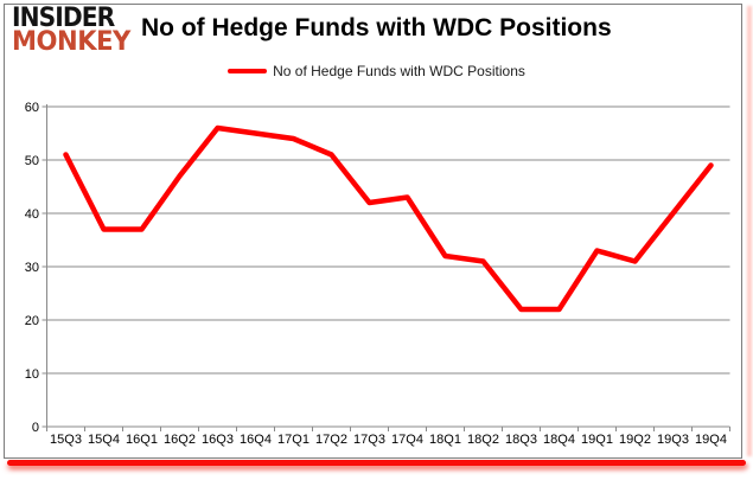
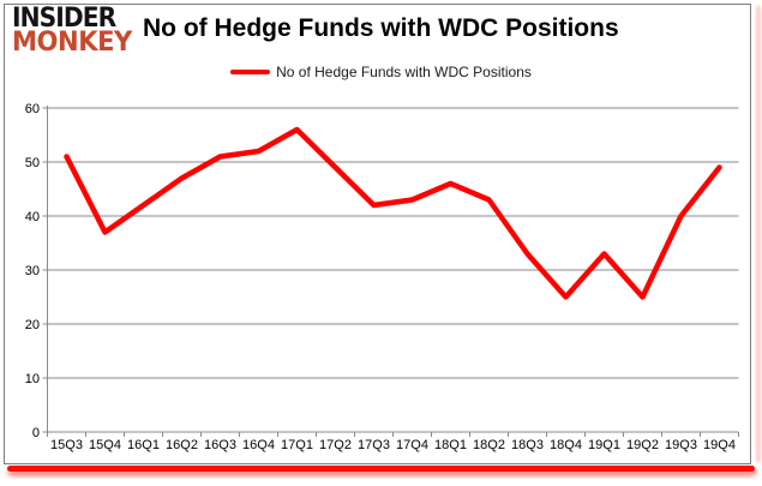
16Q1: 37 -> 42
16Q3: 56 -> 51
16Q4: 55 -> 52
17Q1: 54 -> 56
17Q2: 51 -> 49
18Q1: 32 -> 46
18Q2: 31 -> 43
18Q3: 22 -> 33
18Q4: 22 -> 25
19Q2: 31 -> 25
